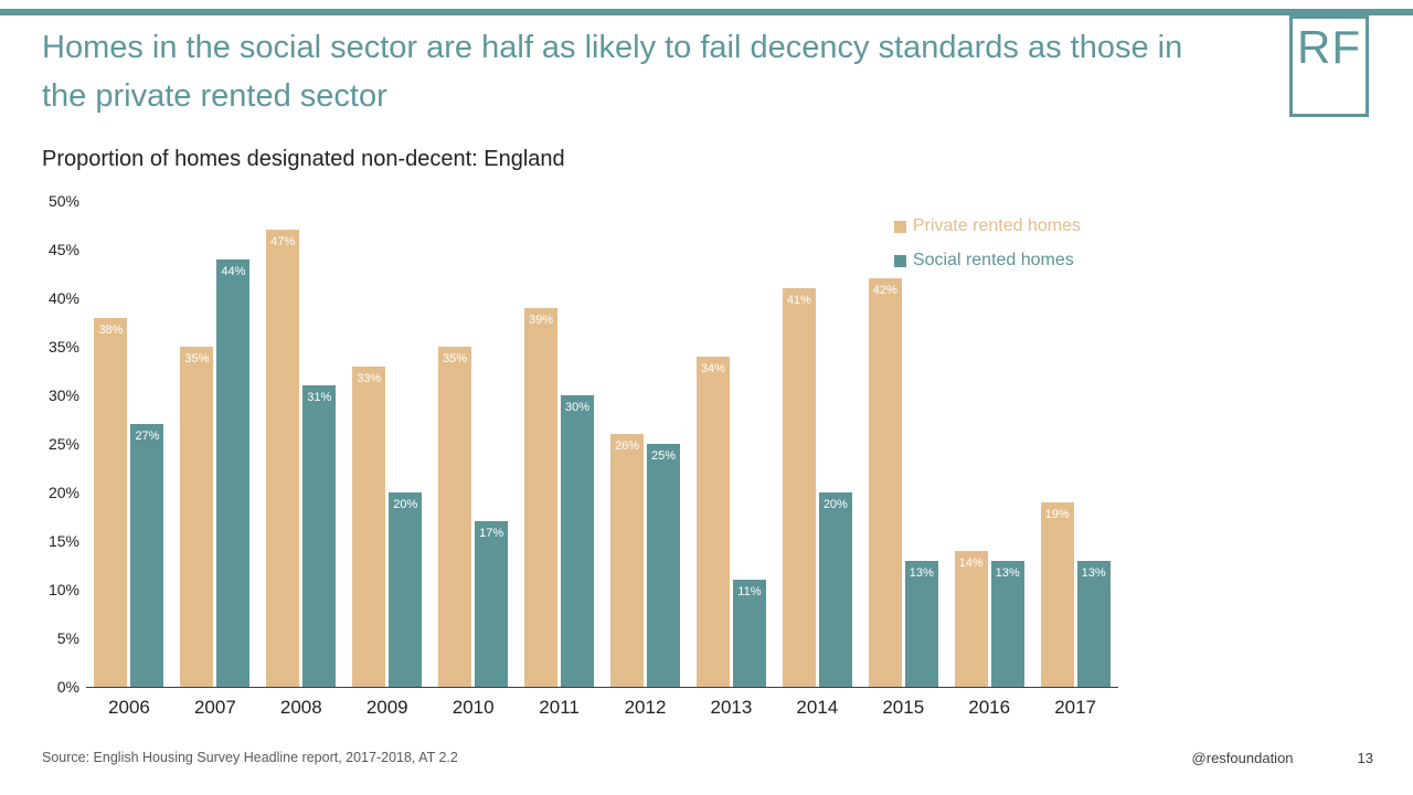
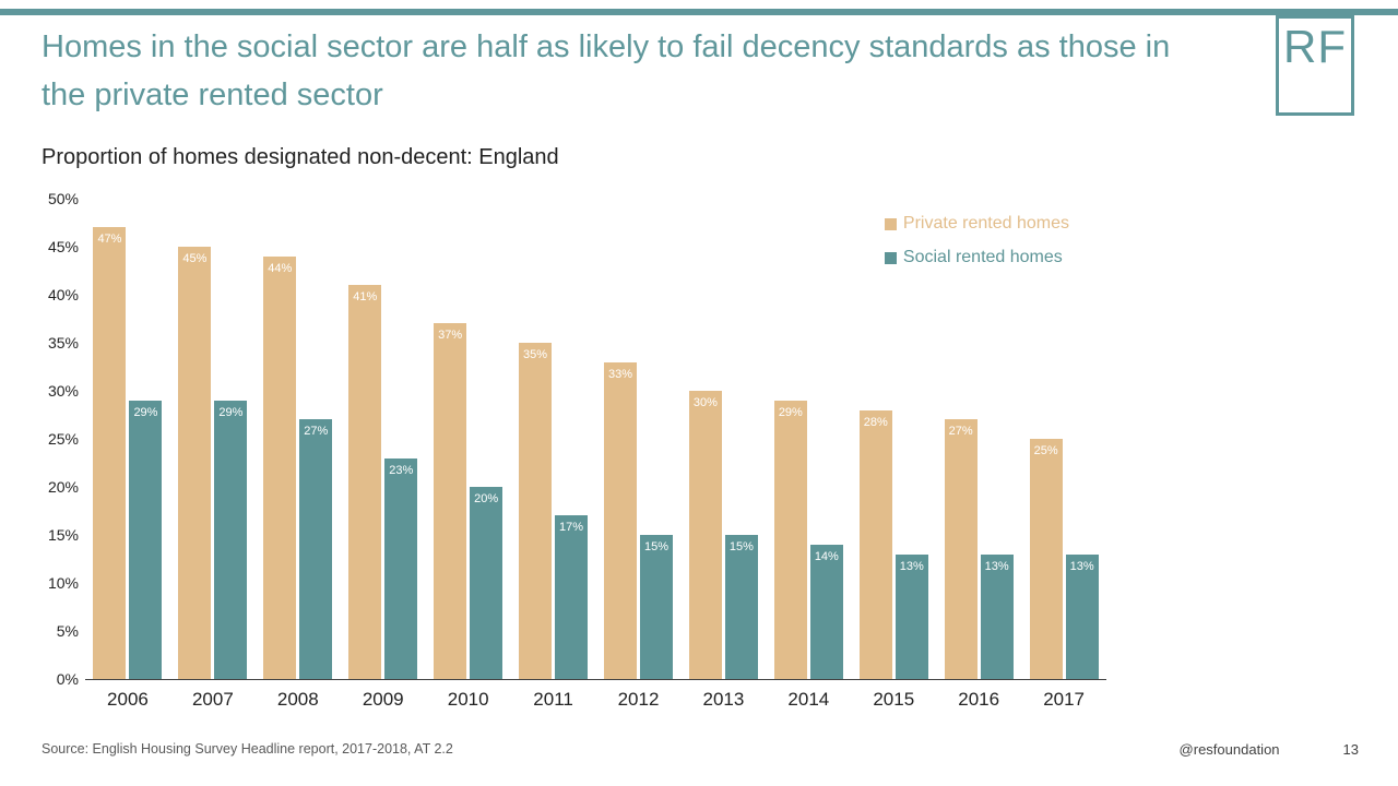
Private rented homes/2006: 38% -> 47%
Social rented homes/2006: 27% -> 29%
Private rented homes/2007: 35% -> 45%
Social rented homes/2007: 44% -> 29%
Private rented homes/2008: 47% -> 44%
Social rented homes/2008: 31% -> 27%
Private rented homes/2009: 33% -> 41%
Social rented homes/2009: 20% -> 23%
Private rented homes/2010: 35% -> 37%
Social rented homes/2010: 17% -> 20%
Private rented homes/2011: 39% -> 35%
Social rented homes/2011: 30% -> 17%
Private rented homes/2012: 26% -> 33%
Social rented homes/2012: 25% -> 15%
Private rented homes/2013: 34% -> 30%
Social rented homes/2013: 11% -> 15%
Private rented homes/2014: 41% -> 29%
Social rented homes/2014: 20% -> 14%
Private rented homes/2015: 42% -> 28%
Private rented homes/2016: 14% -> 27%
Private rented homes/2017: 19% -> 25%
